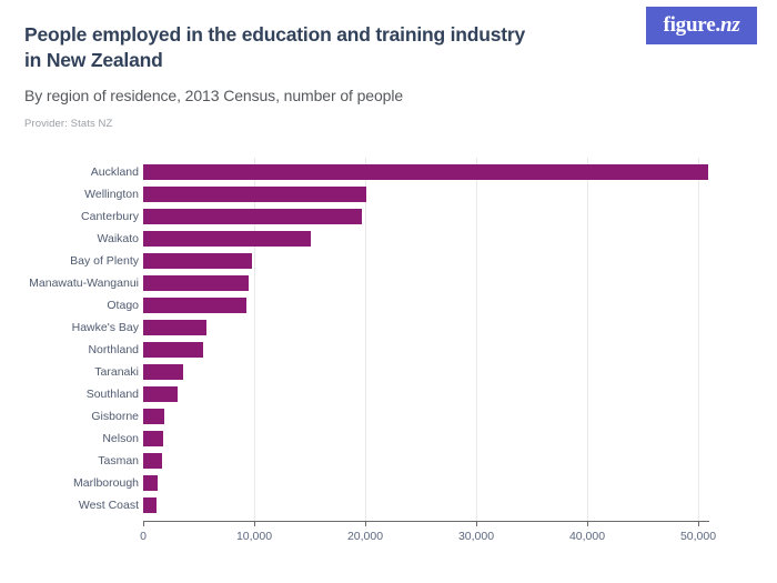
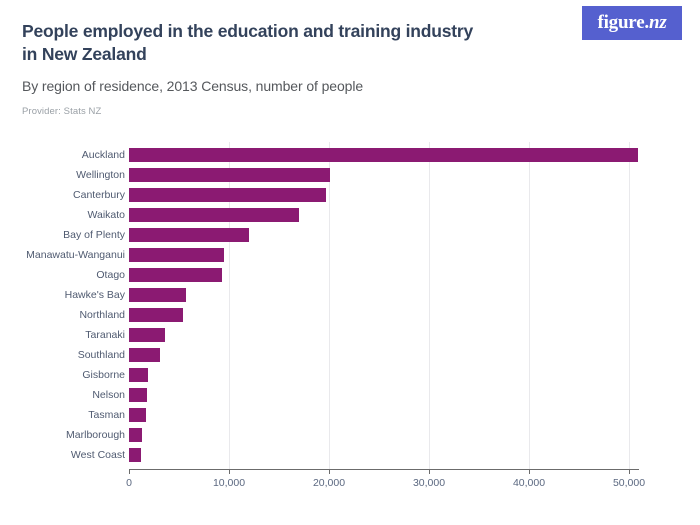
Waikato: 15000 -> 17000
Bay of Plenty: 10000 -> 12000
